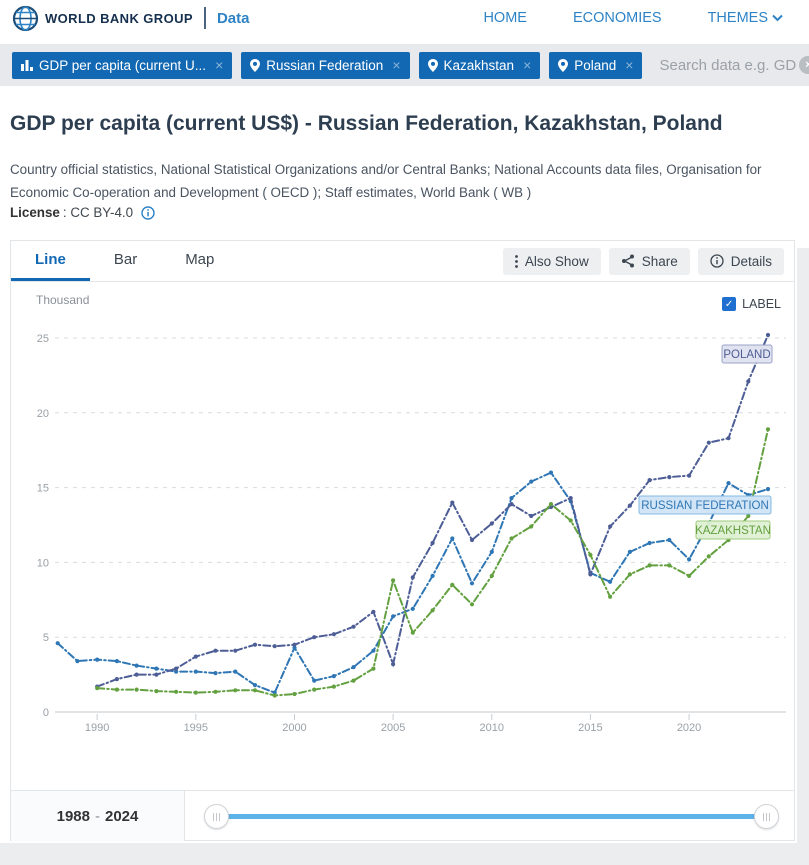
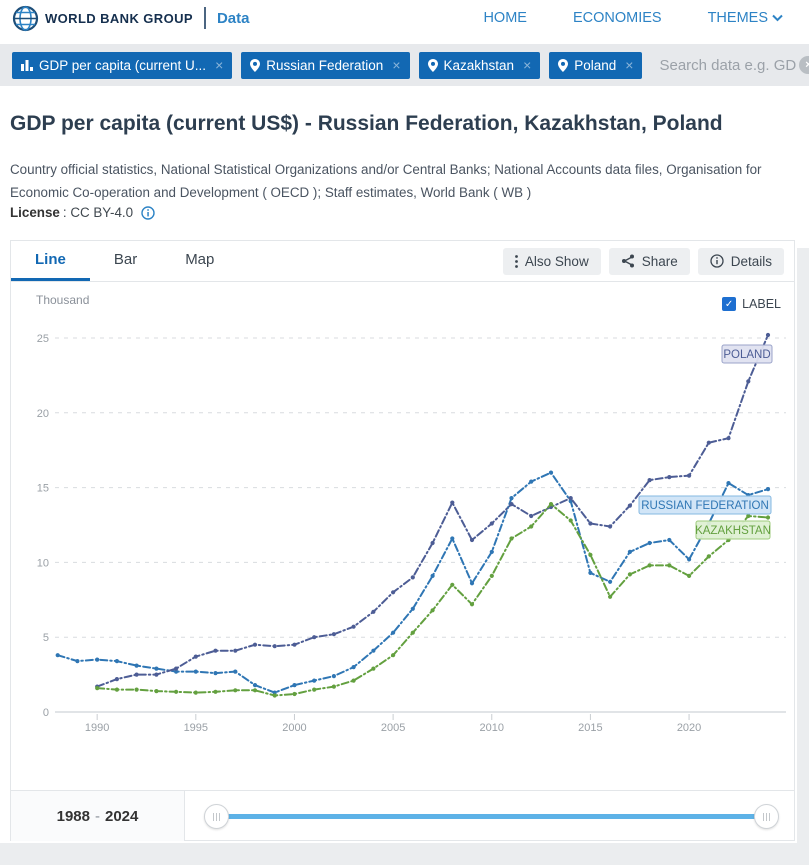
RUSSIAN FEDERATION/1988: 4.6 -> 3.8
RUSSIAN FEDERATION/2000: 4.3 -> 1.8
RUSSIAN FEDERATION/2005: 6.4 -> 5.3
POLAND/2005: 3.2 -> 8.0
KAZAKHSTAN/2005: 8.8 -> 3.8
POLAND/2015: 9.2 -> 12.6
KAZAKHSTAN/2024: 18.9 -> 13.0
